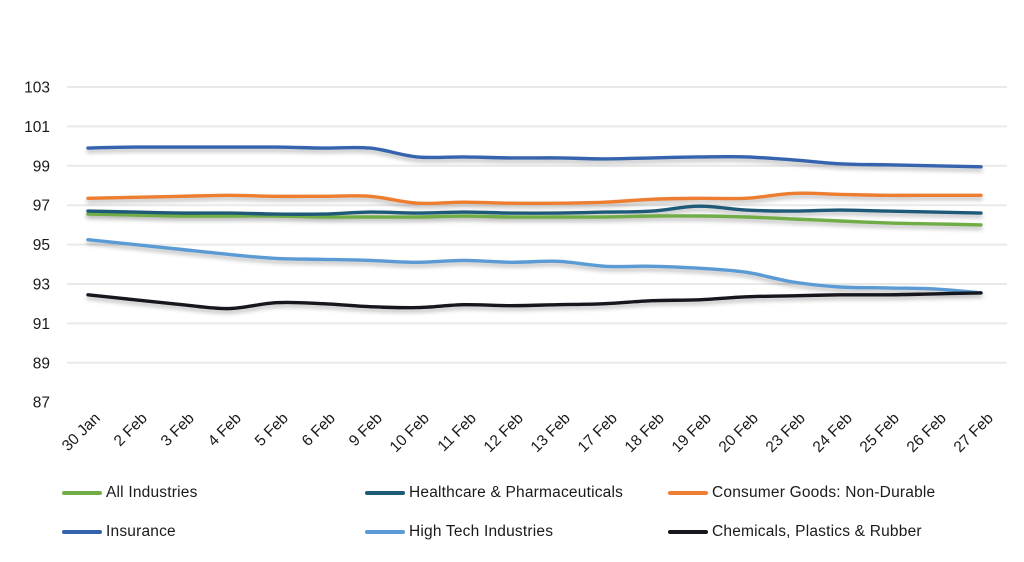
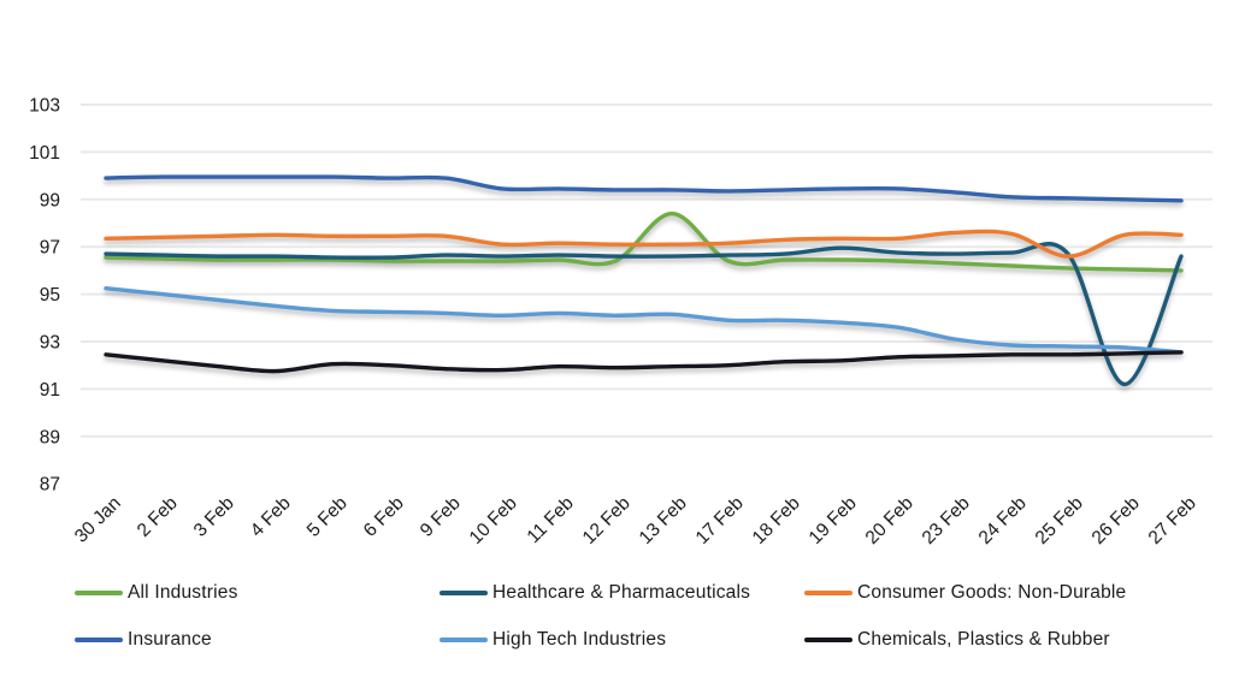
All Industries/13 Feb: 96.4 -> 98.4
Consumer Goods: Non-Durable/25 Feb: 97.5 -> 96.6
Healthcare & Pharmaceuticals/26 Feb: 96.7 -> 91.2
